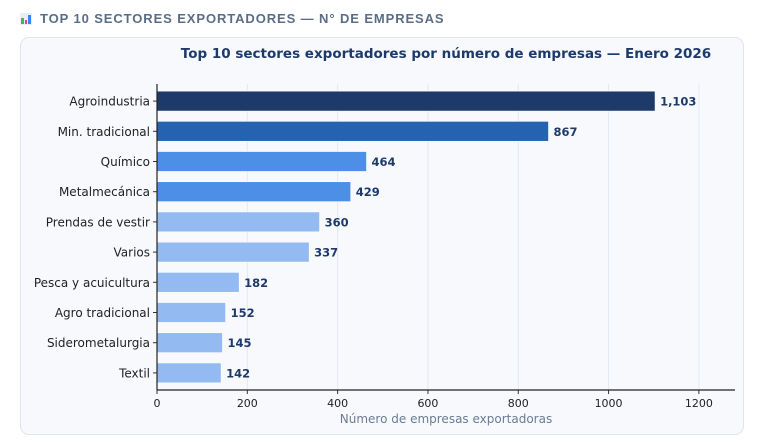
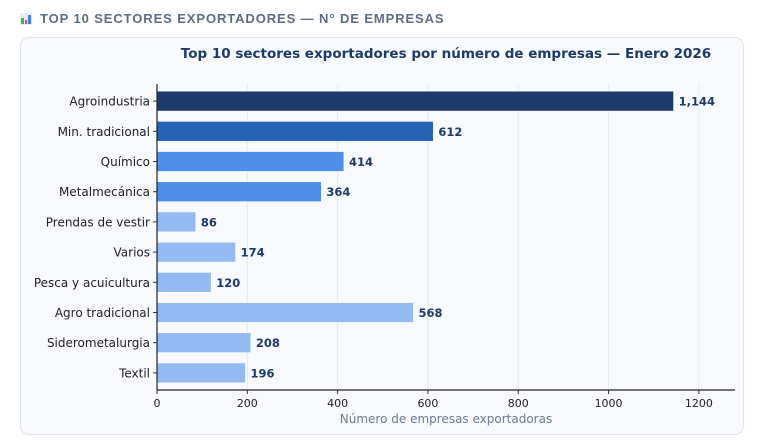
Agroindustria: 1,103 -> 1,144
Min. tradicional: 867 -> 612
Químico: 464 -> 414
Metalmecánica: 429 -> 364
Prendas de vestir: 360 -> 86
Varios: 337 -> 174
Pesca y acuicultura: 182 -> 120
Agro tradicional: 152 -> 568
Siderometalurgia: 145 -> 208
Textil: 142 -> 196
